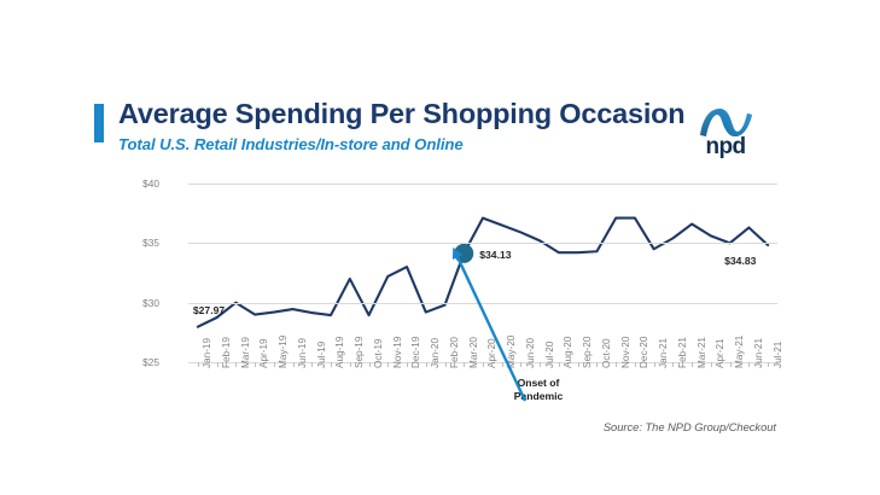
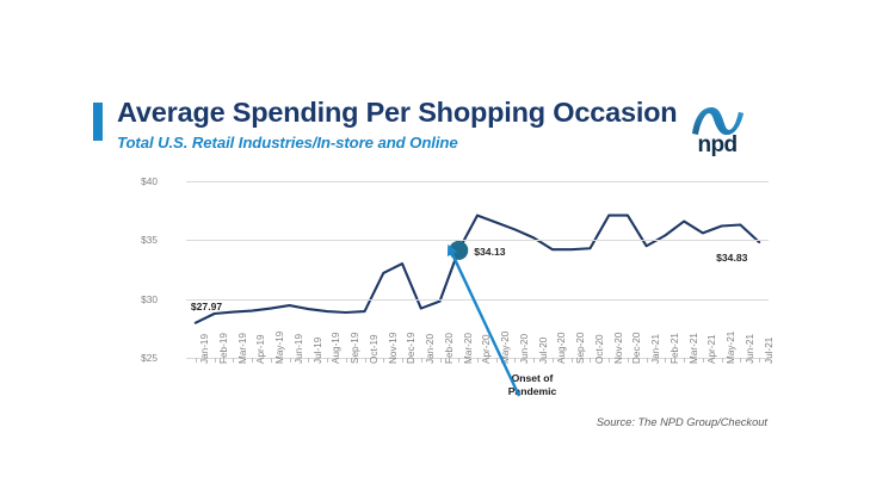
Mar-19: $30 -> $29
Sep-19: $32 -> $29
May-21: $35 -> $36
